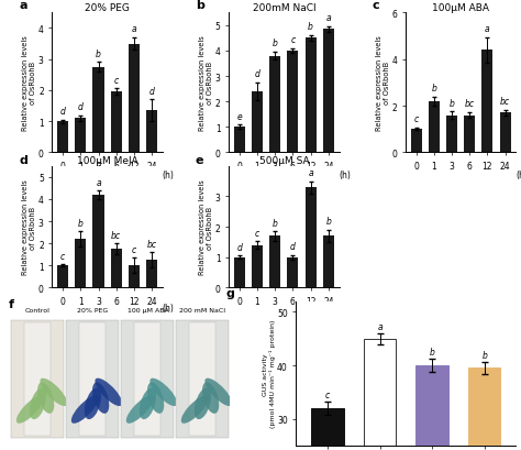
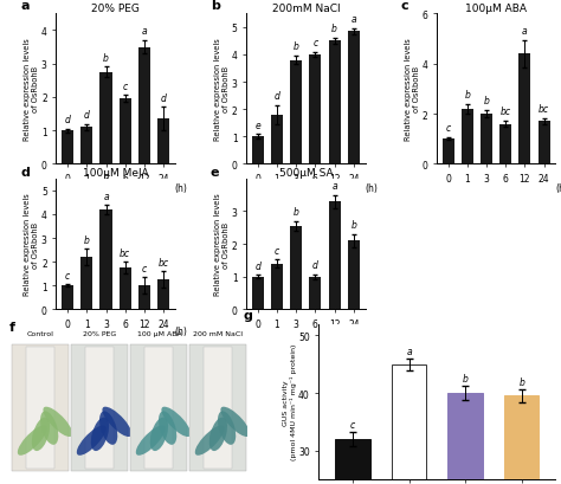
200mM NaCl/1: 2.40 -> 1.80
100μM ABA/3: 1.6 -> 2.0
500μM SA/3: 1.70 -> 2.55
500μM SA/24: 1.70 -> 2.10
